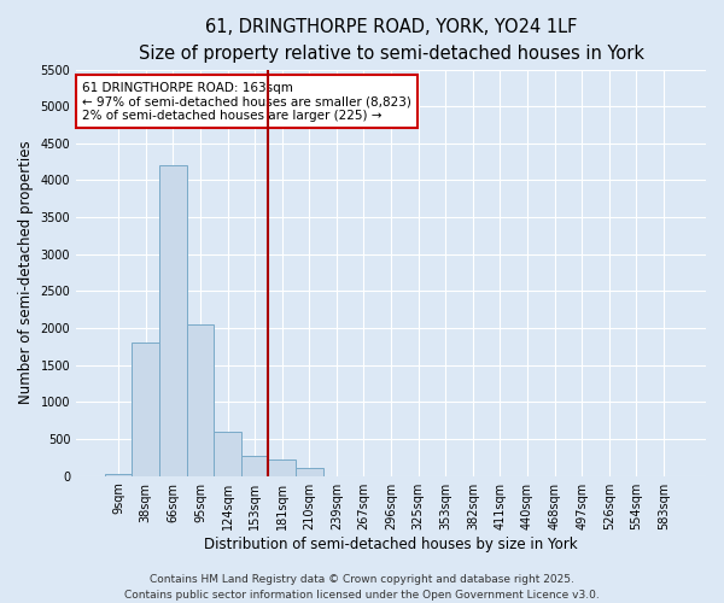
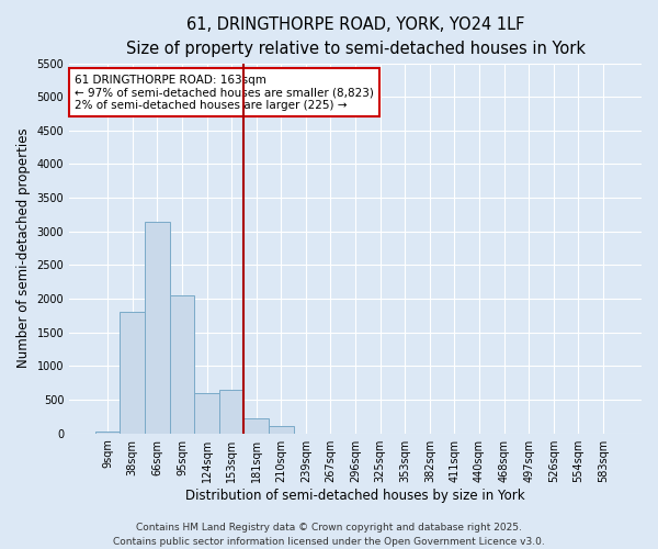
66sqm: 4200 -> 3140
153sqm: 270 -> 640
